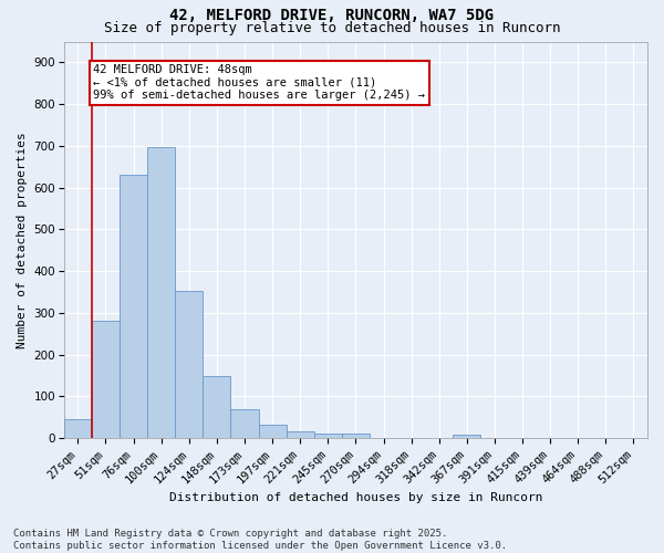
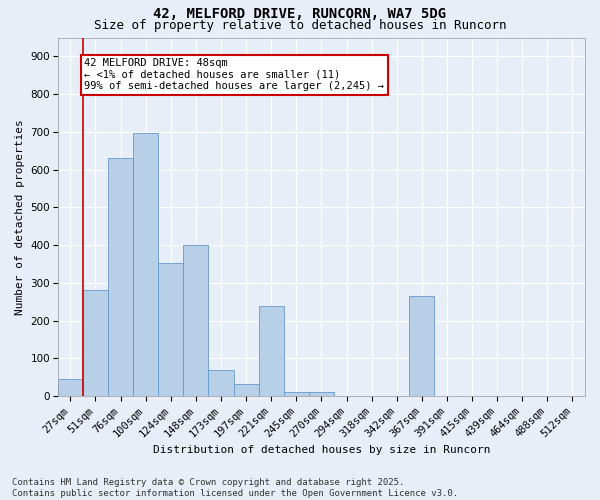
148sqm: 148 -> 400
221sqm: 17 -> 240
367sqm: 8 -> 265
